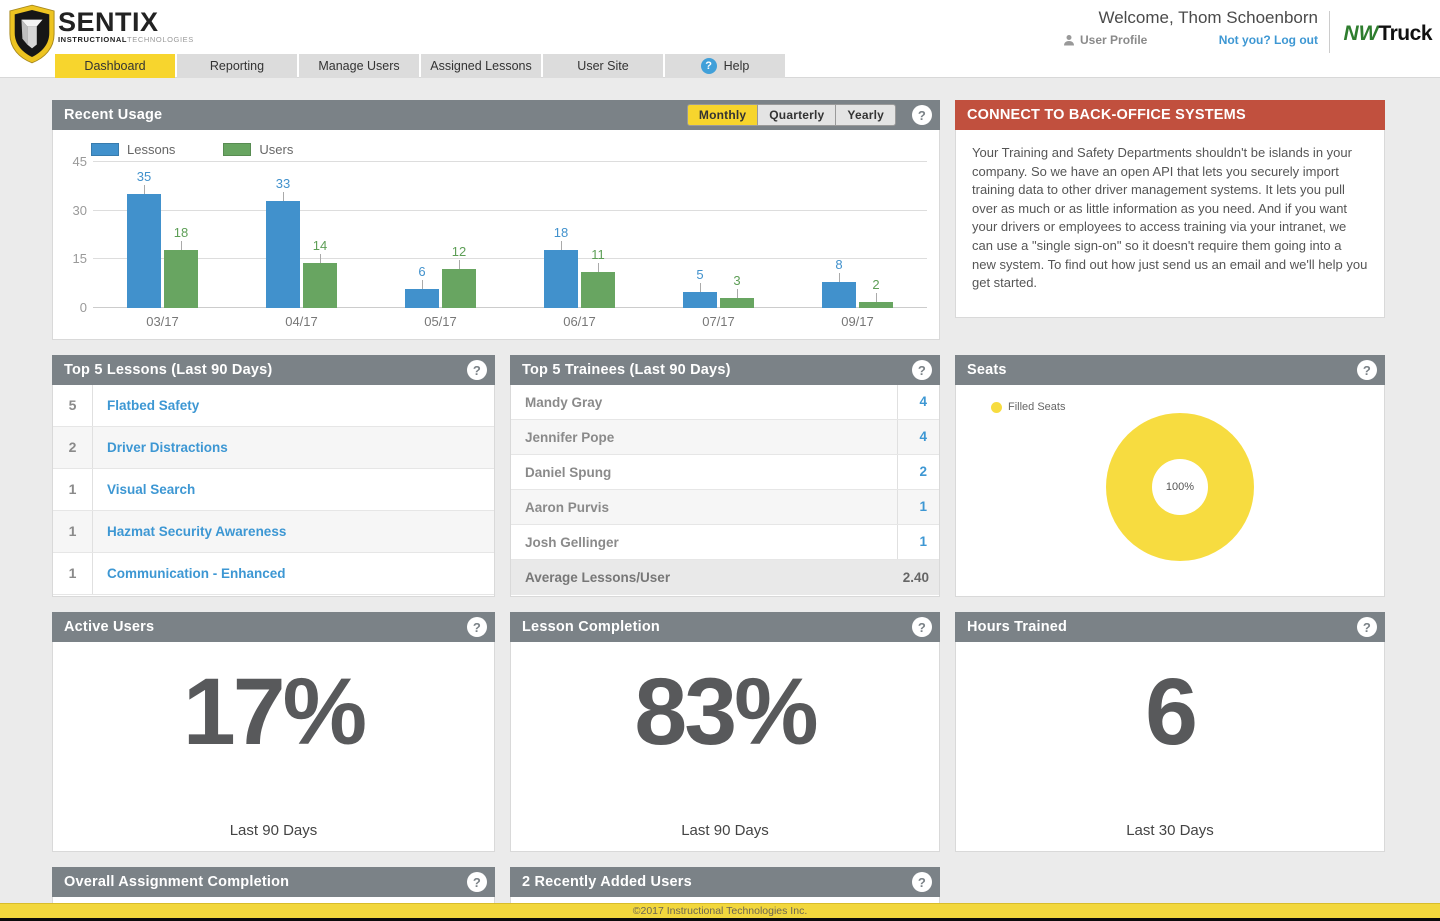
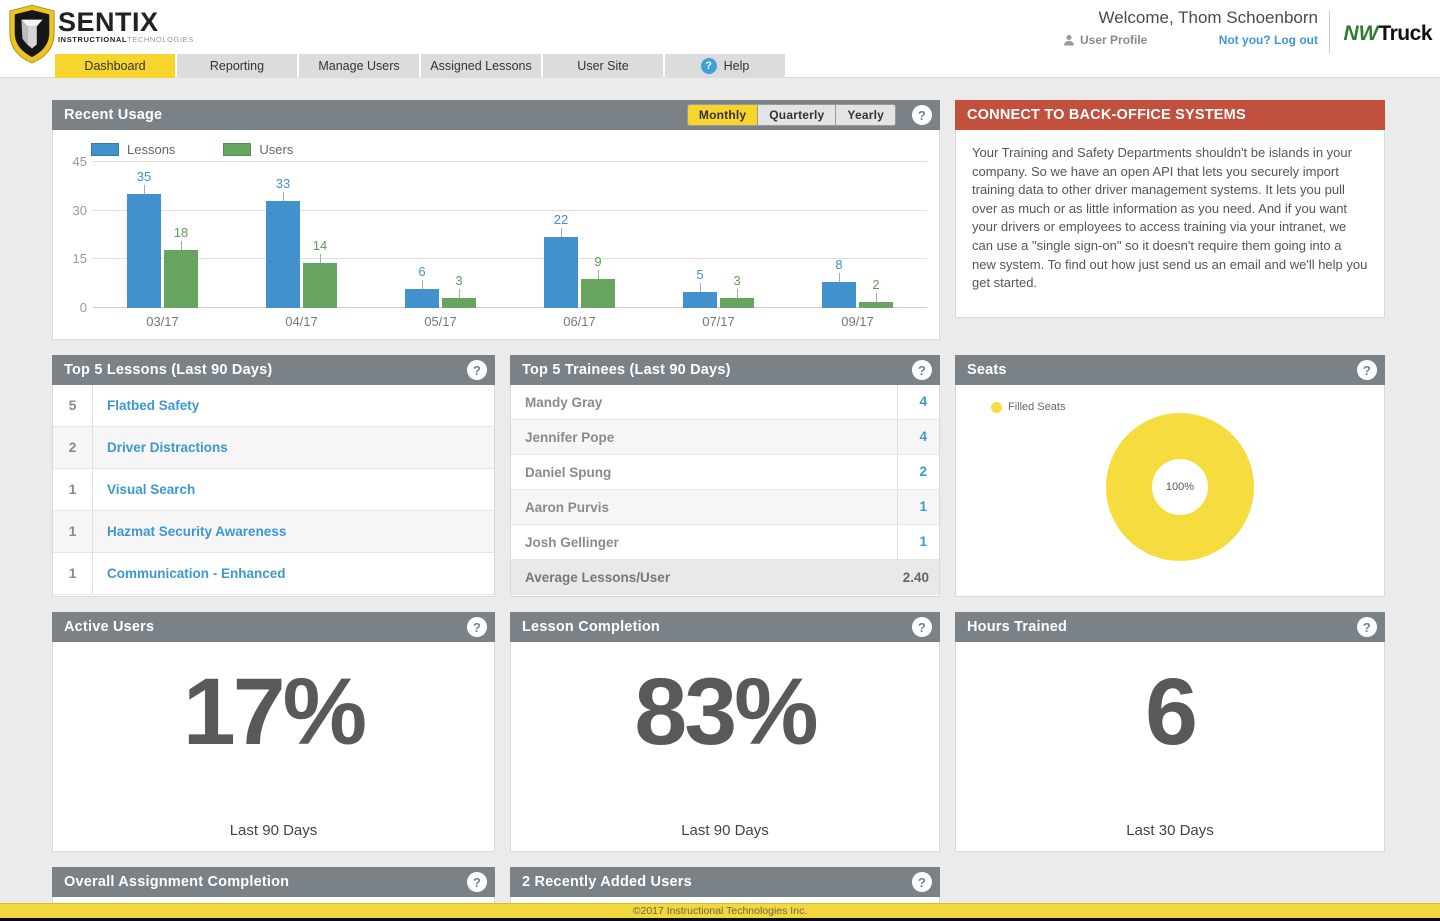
Users/05/17: 12 -> 3
Lessons/06/17: 18 -> 22
Users/06/17: 11 -> 9
